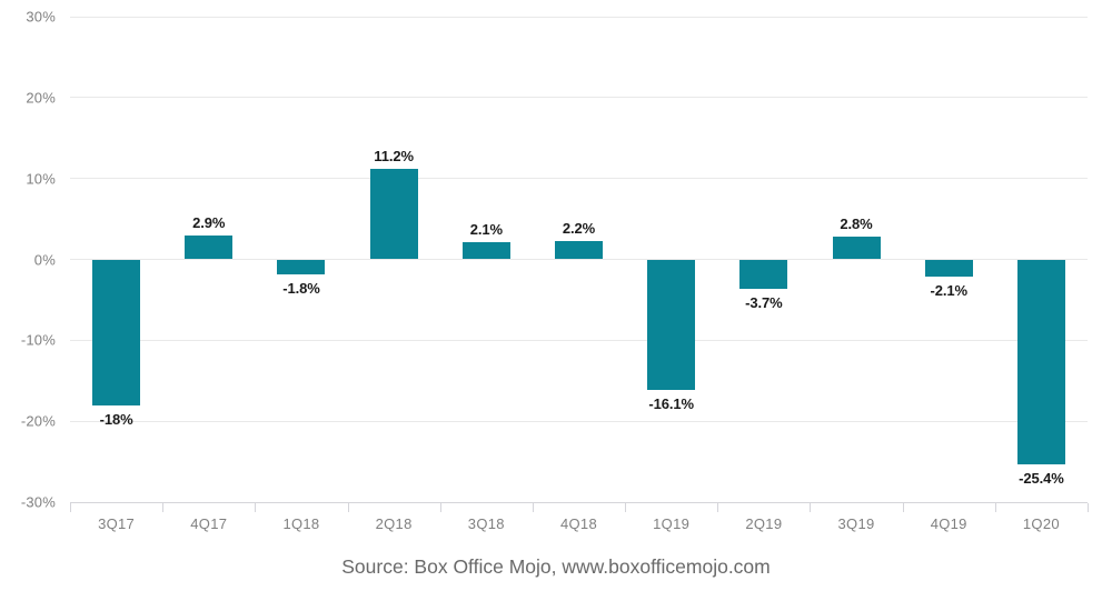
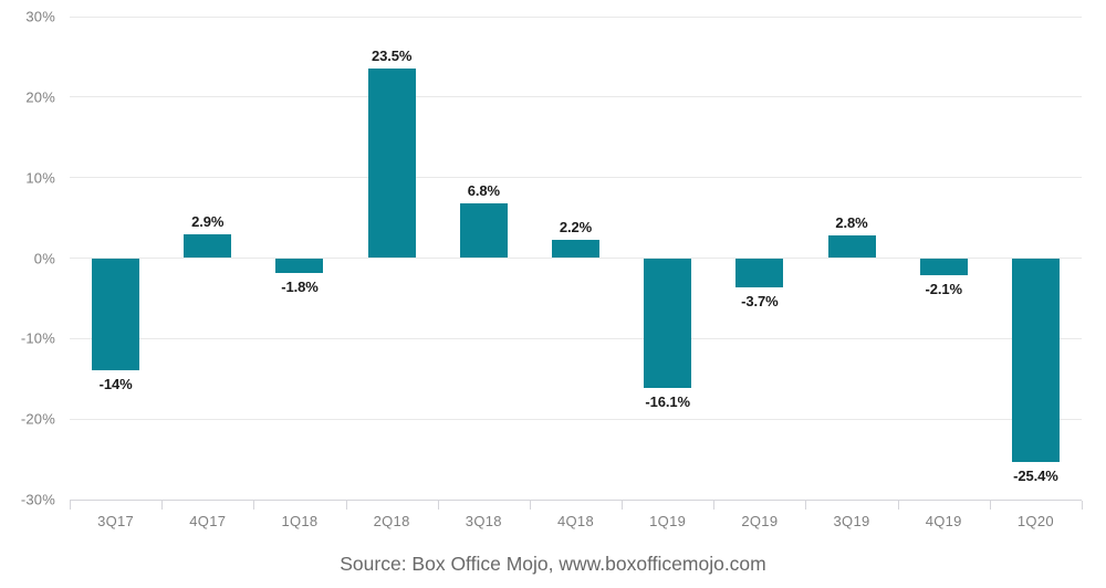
3Q17: -18% -> -14%
2Q18: 11.2% -> 23.5%
3Q18: 2.1% -> 6.8%
